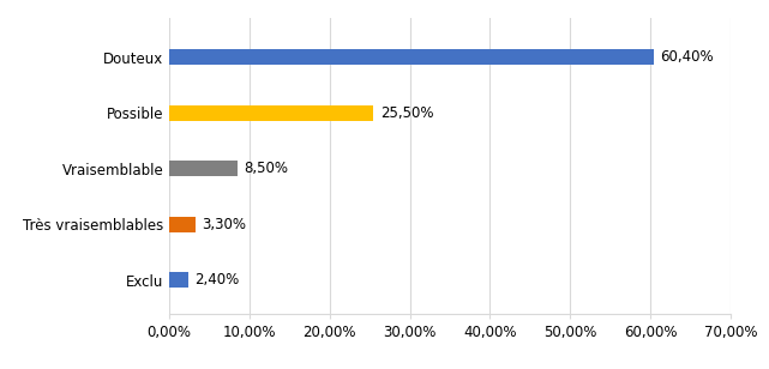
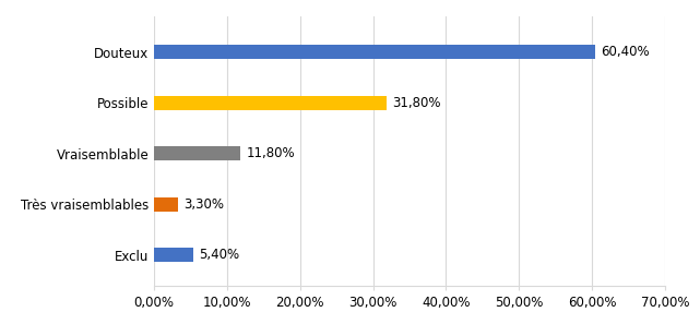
Possible: 25,50% -> 31,80%
Vraisemblable: 8,50% -> 11,80%
Exclu: 2,40% -> 5,40%
